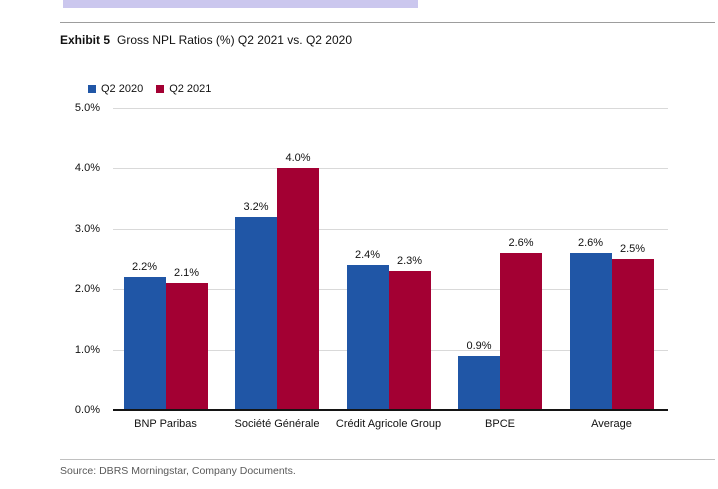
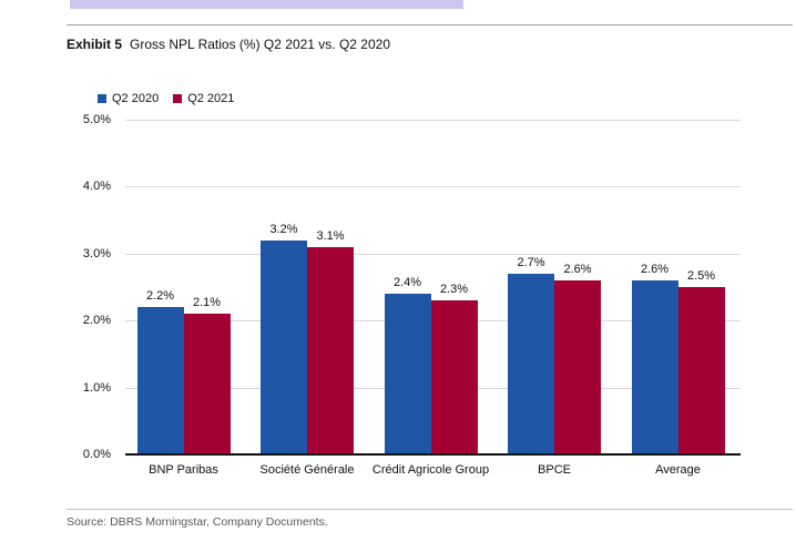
Q2 2021/Société Générale: 4.0% -> 3.1%
Q2 2020/BPCE: 0.9% -> 2.7%
